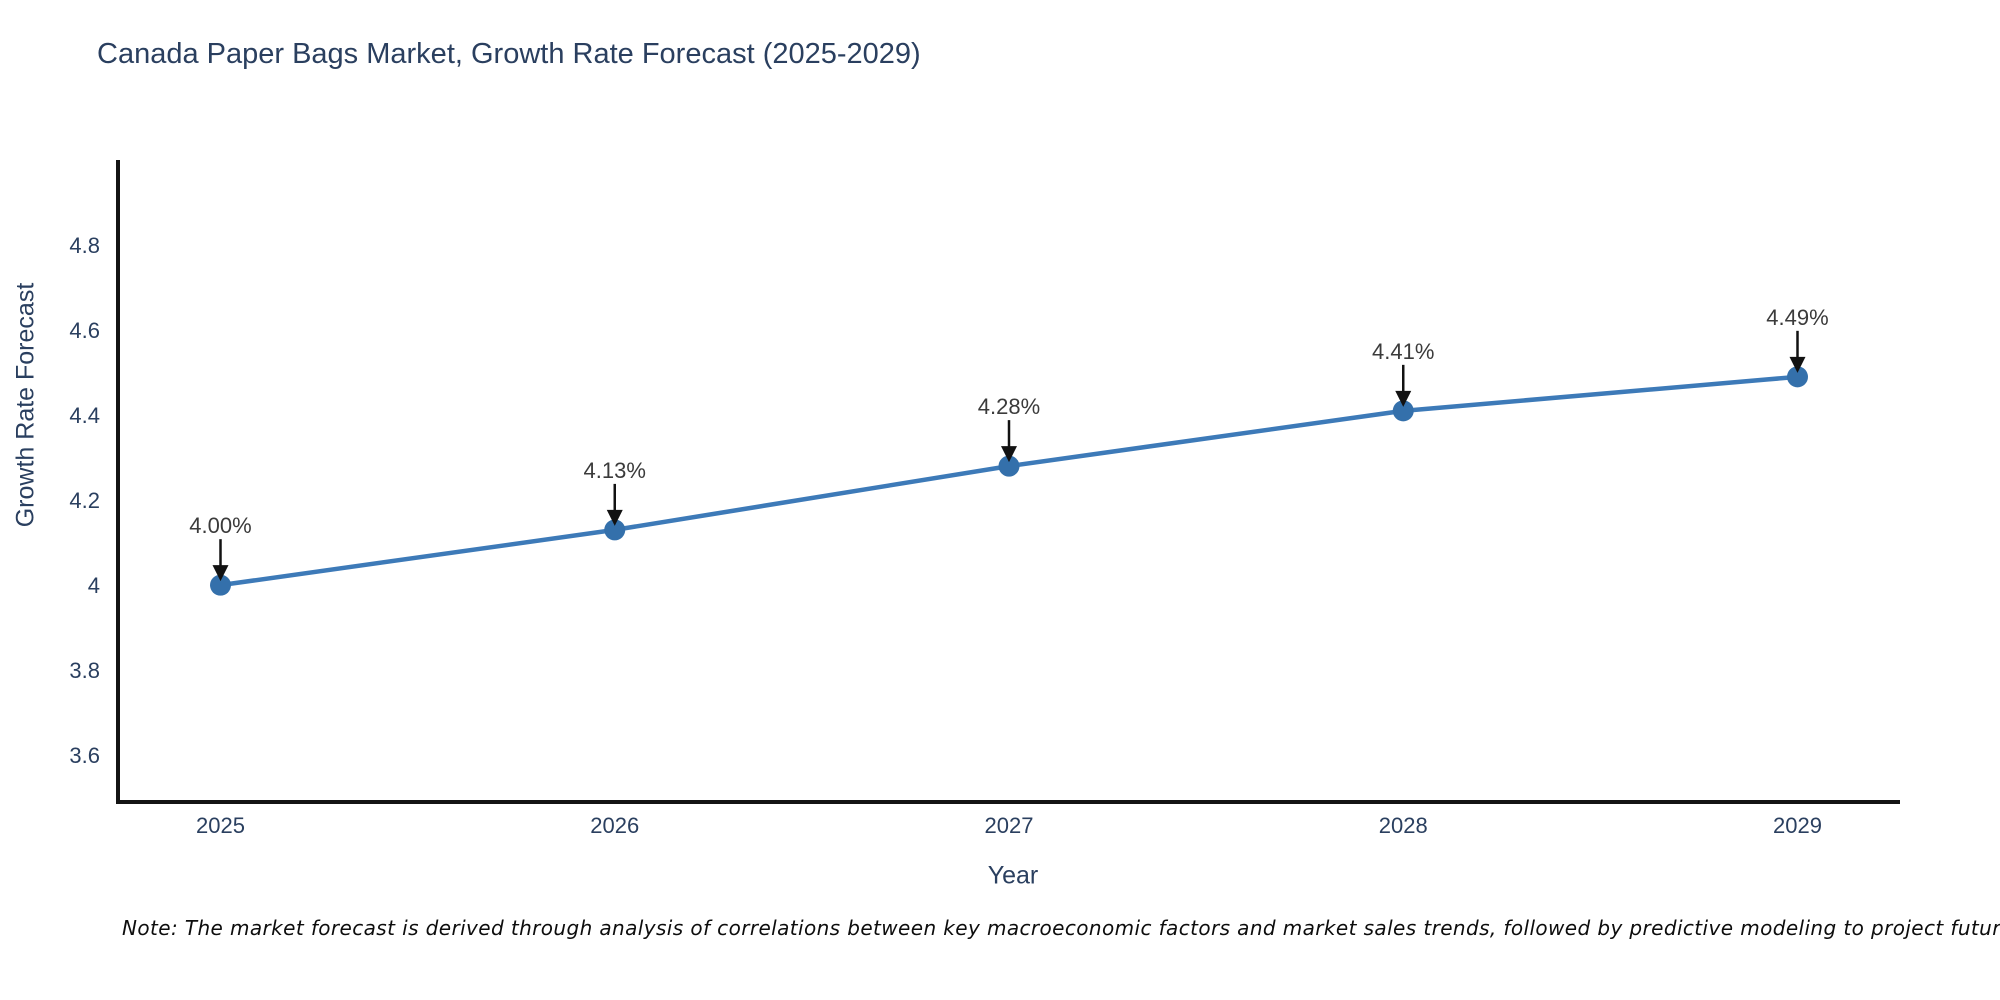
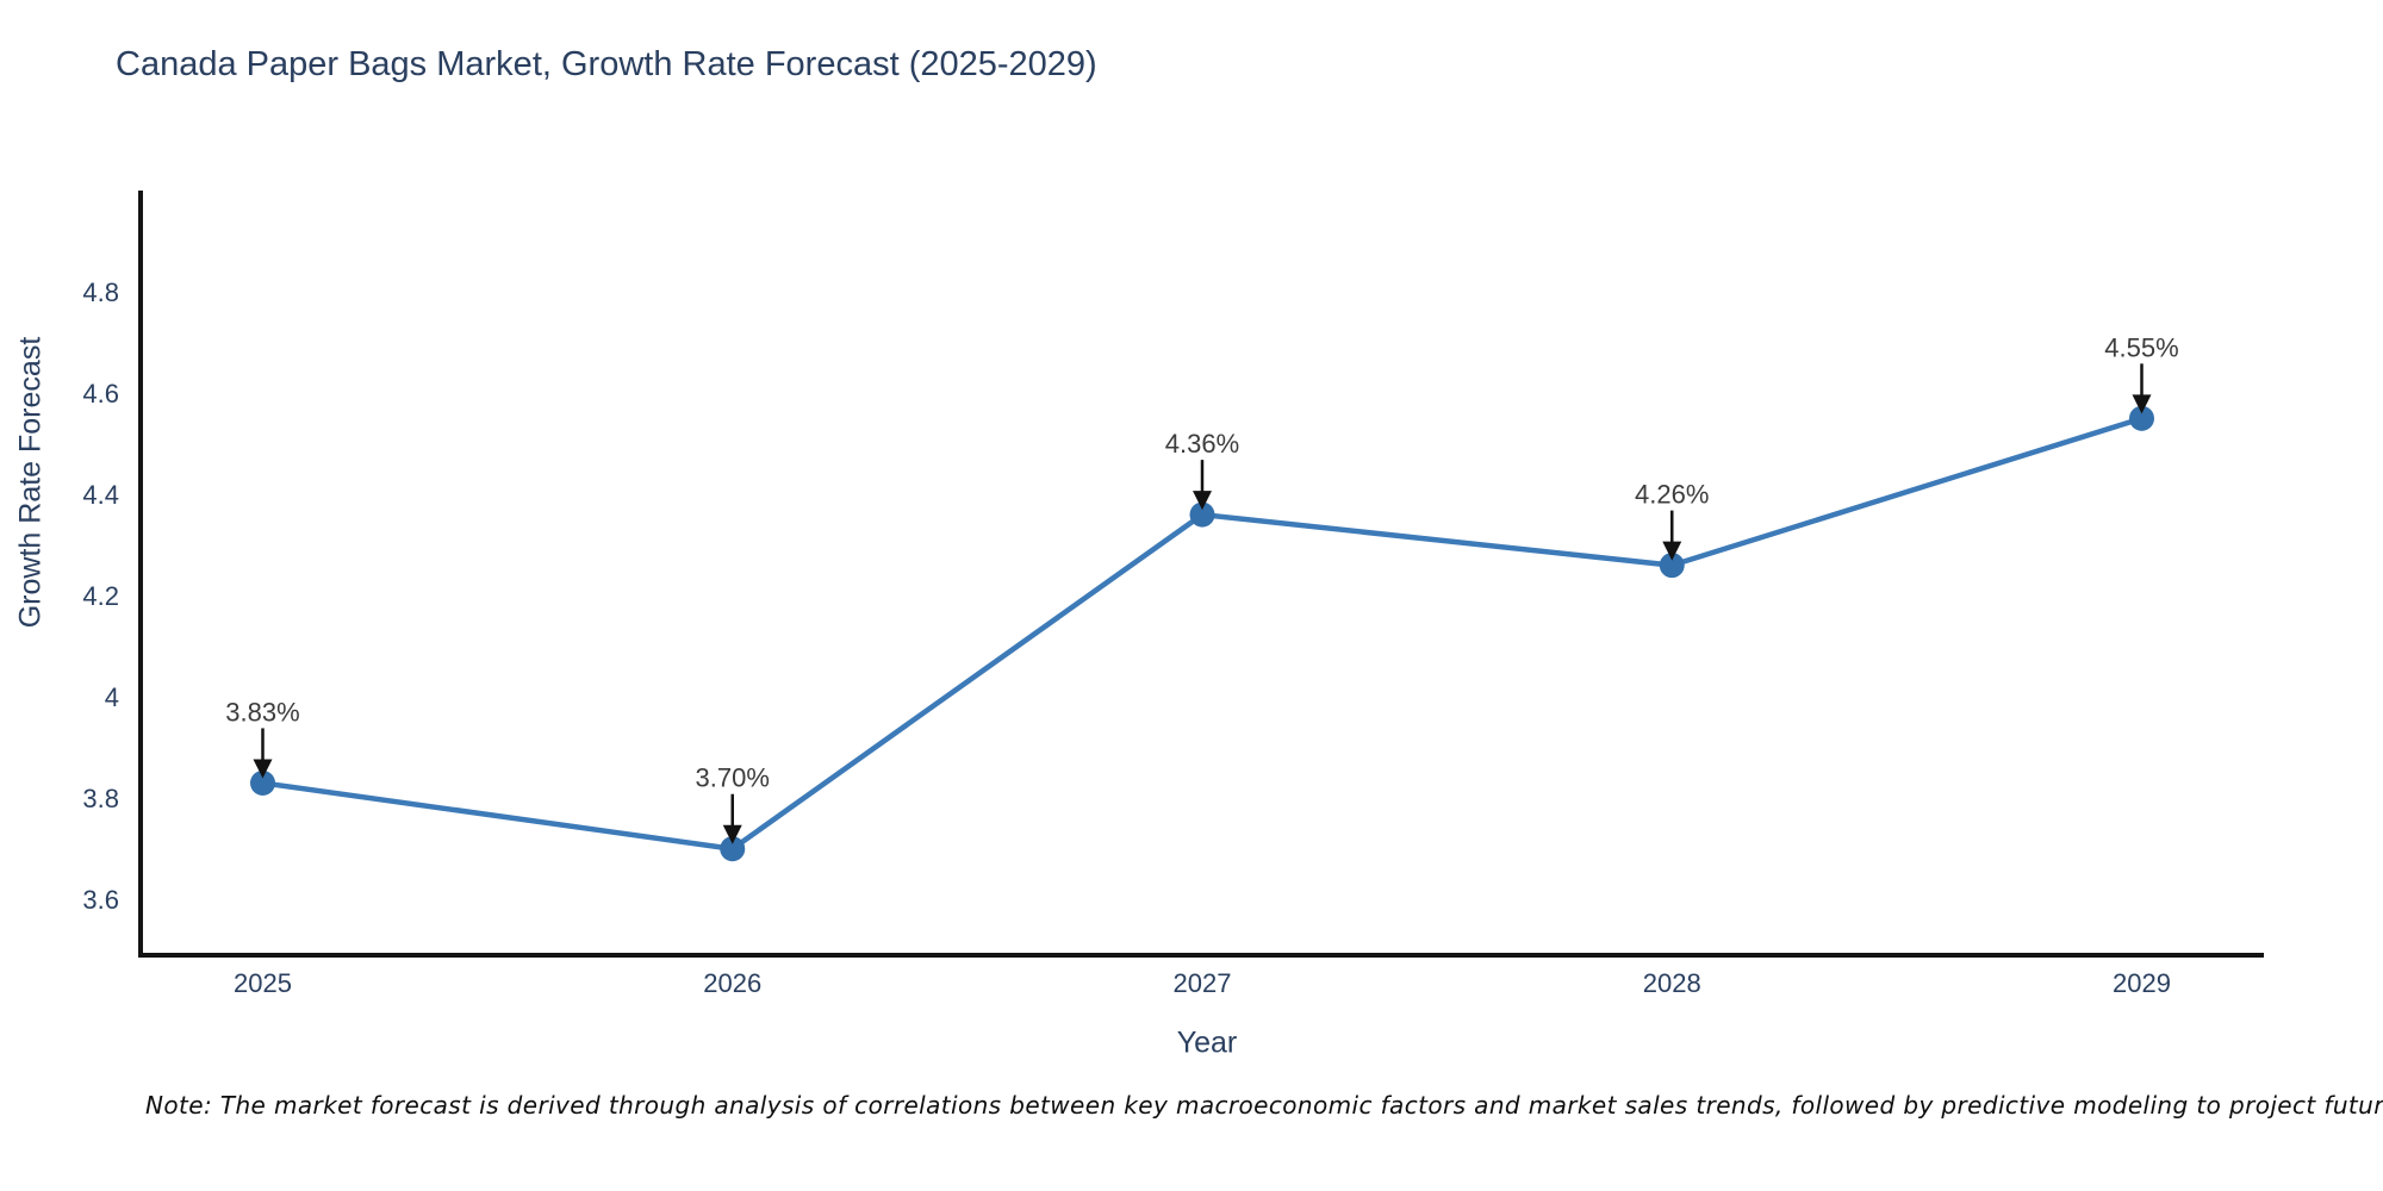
2025: 4.00% -> 3.83%
2026: 4.13% -> 3.70%
2027: 4.28% -> 4.36%
2028: 4.41% -> 4.26%
2029: 4.49% -> 4.55%
